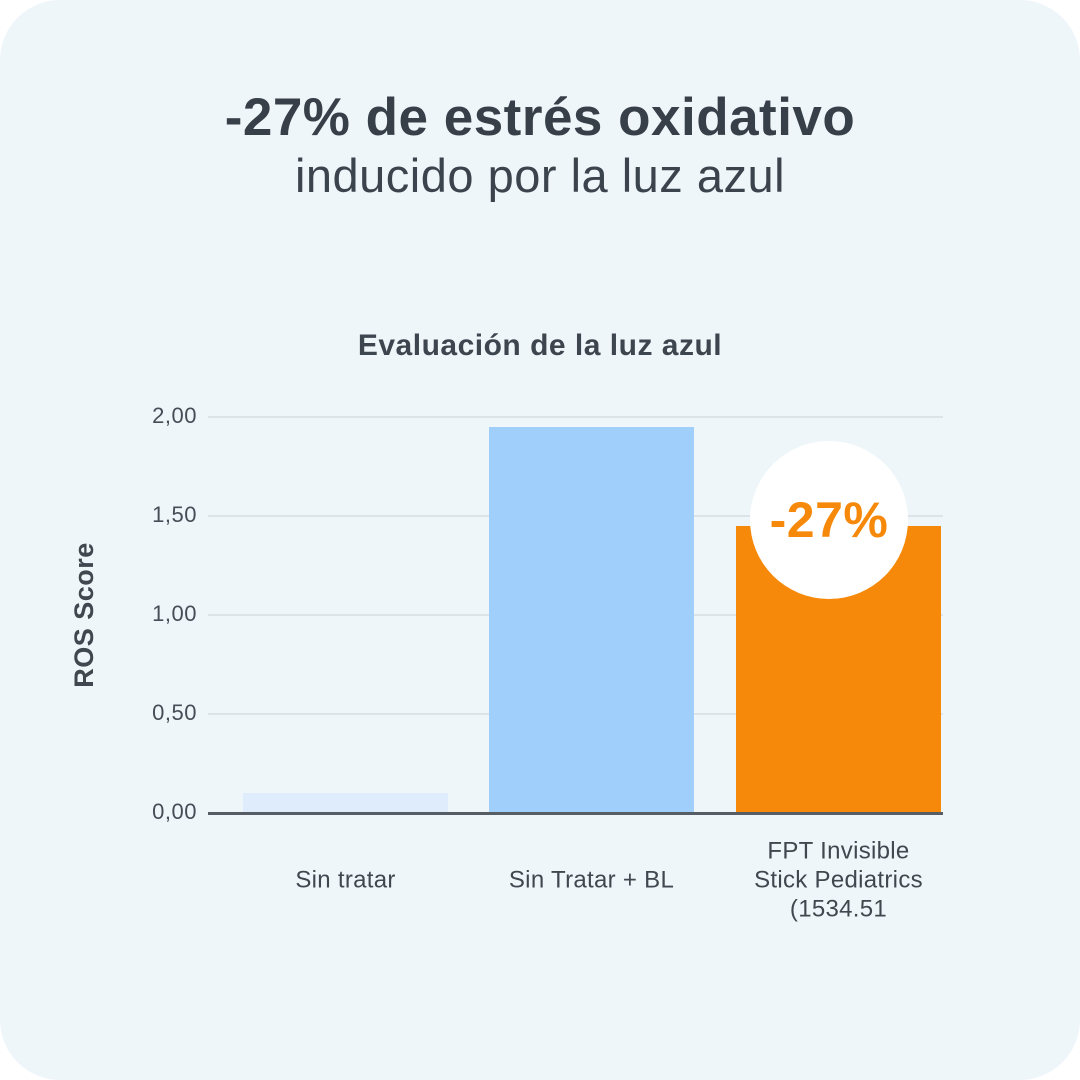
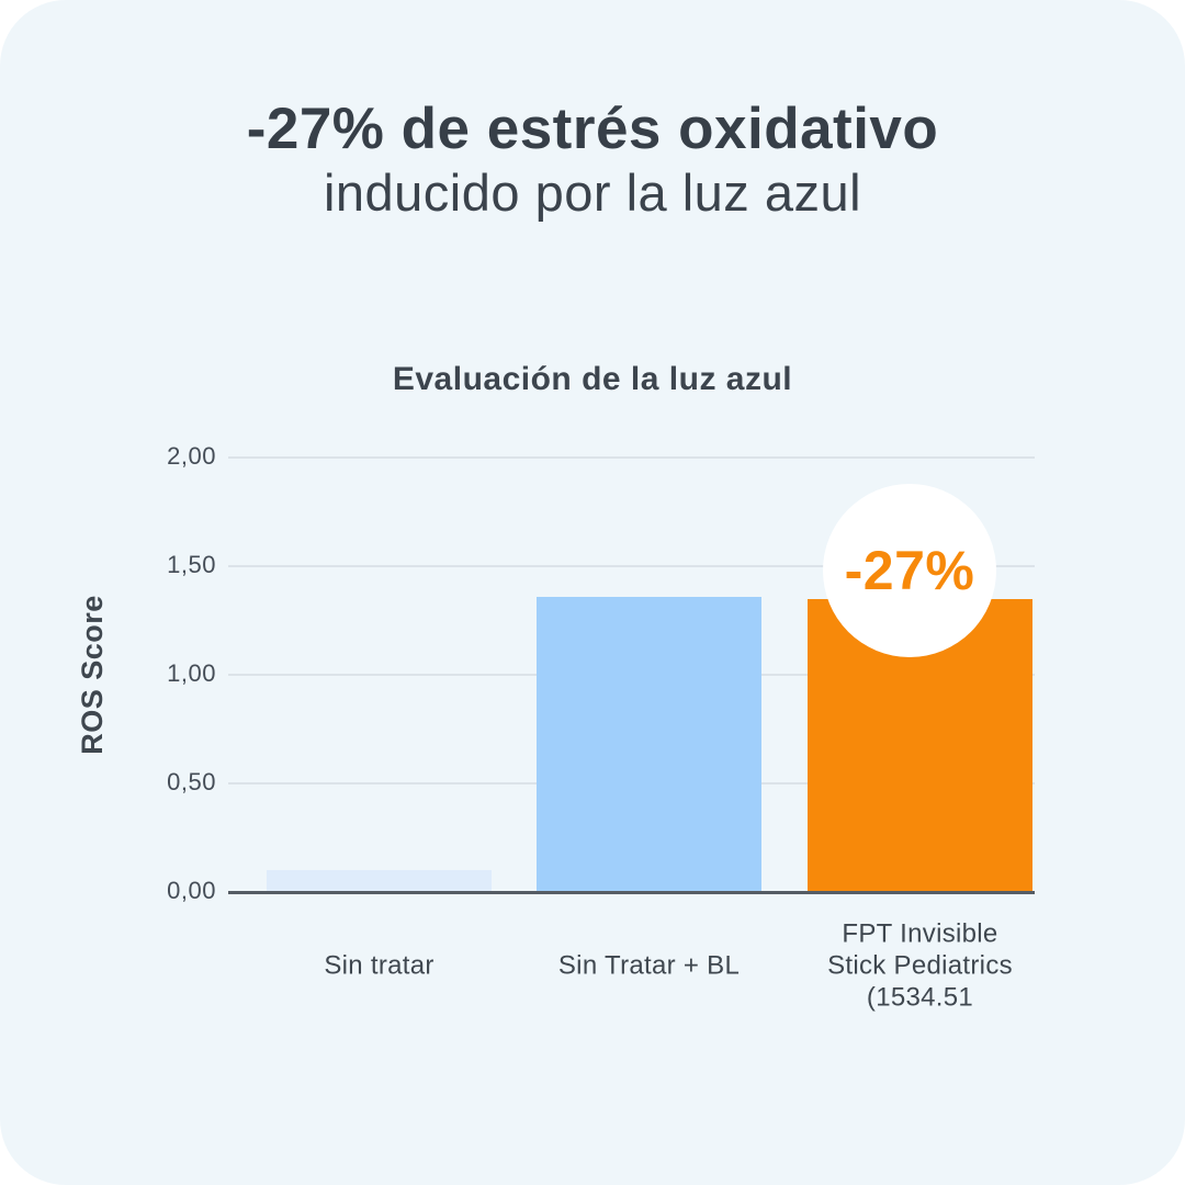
Sin Tratar + BL: 1,95 -> 1,36
FPT Invisible Stick Pediatrics (1534.51: 1,45 -> 1,35
